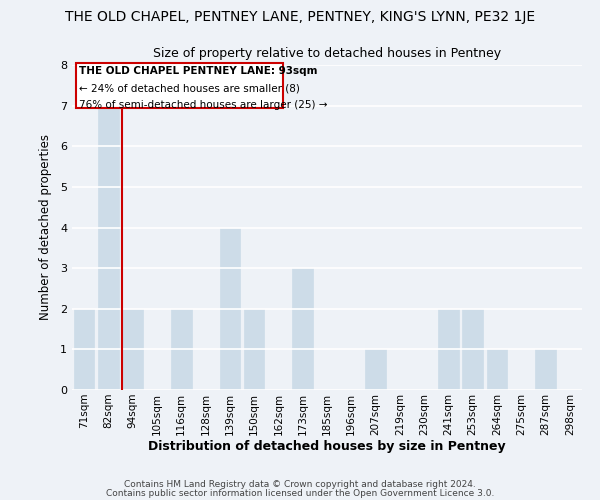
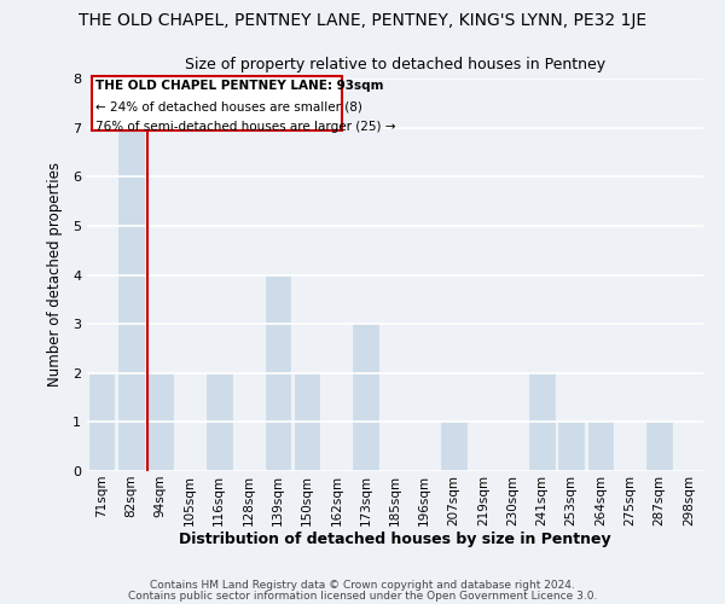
253sqm: 2 -> 1
